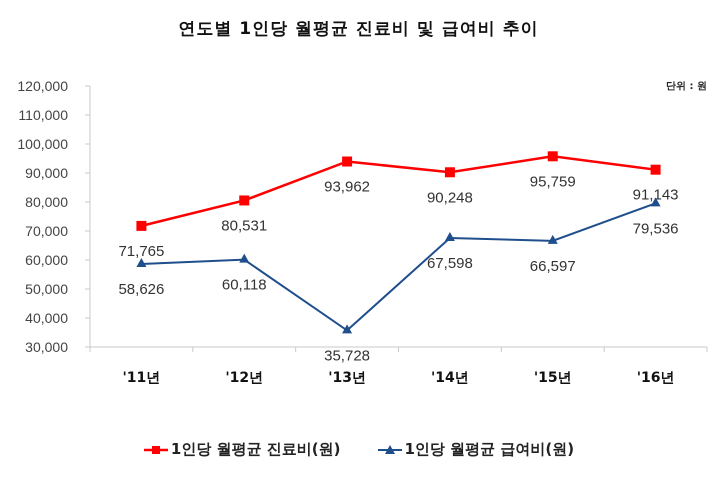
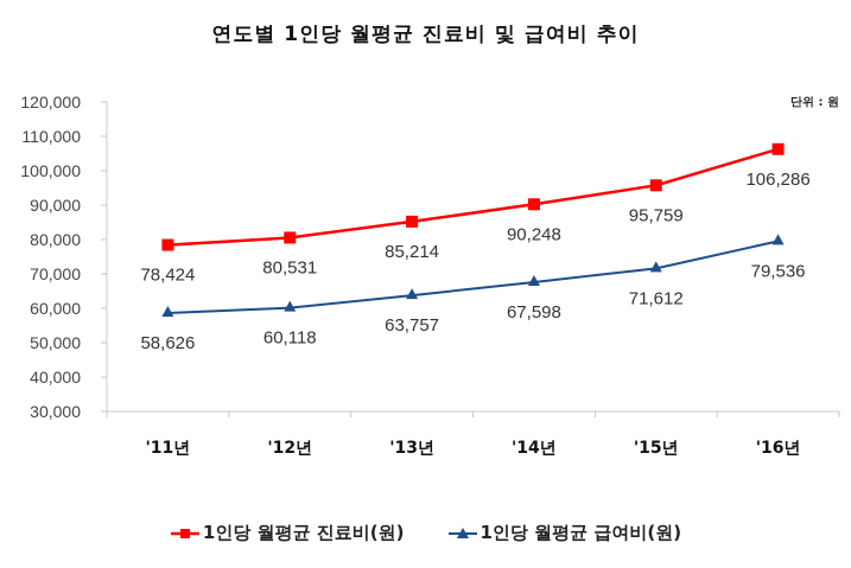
1인당 월평균 진료비(원)/'11년: 71,765 -> 78,424
1인당 월평균 진료비(원)/'13년: 93,962 -> 85,214
1인당 월평균 급여비(원)/'13년: 35,728 -> 63,757
1인당 월평균 급여비(원)/'15년: 66,597 -> 71,612
1인당 월평균 진료비(원)/'16년: 91,143 -> 106,286
